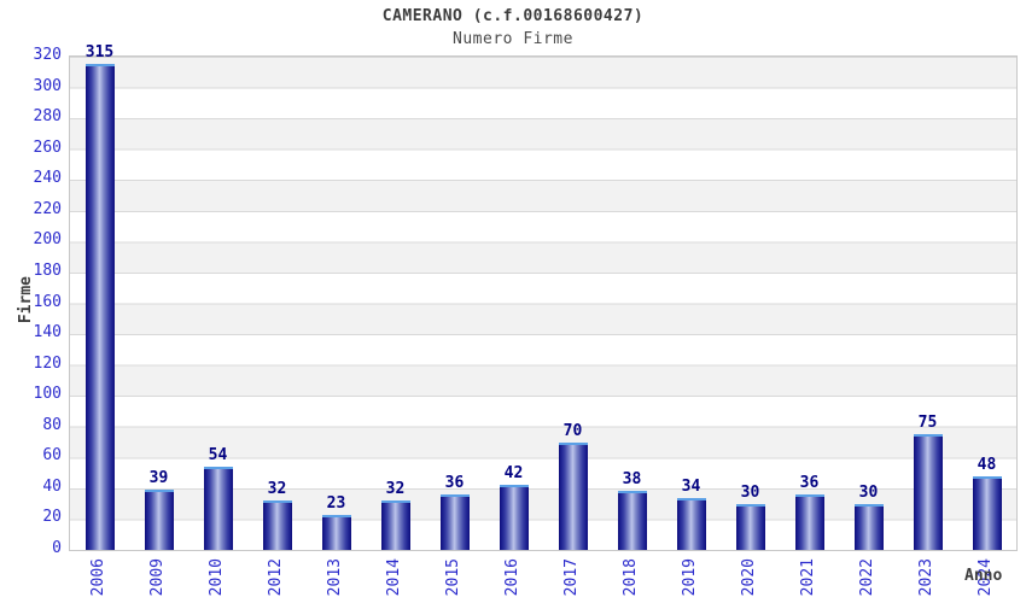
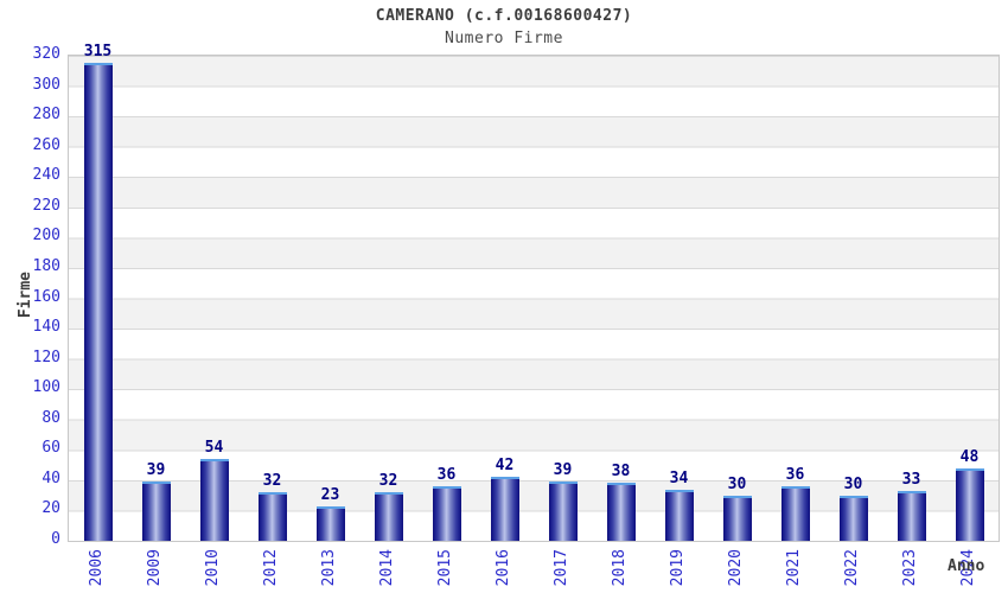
2017: 70 -> 39
2023: 75 -> 33
